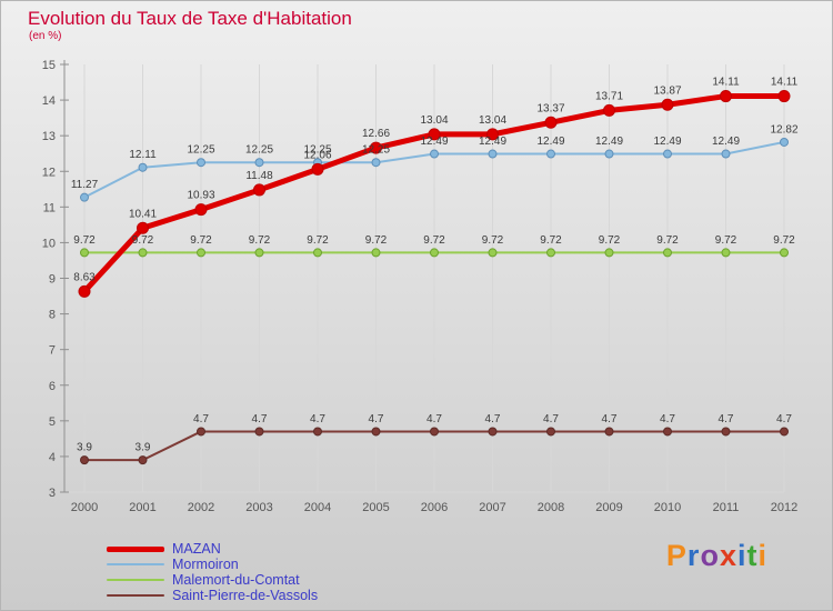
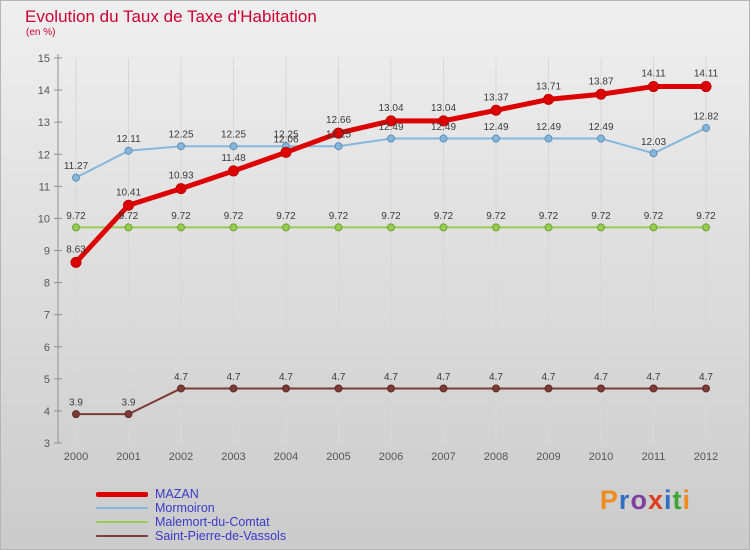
Mormoiron/2011: 12.49 -> 12.03
